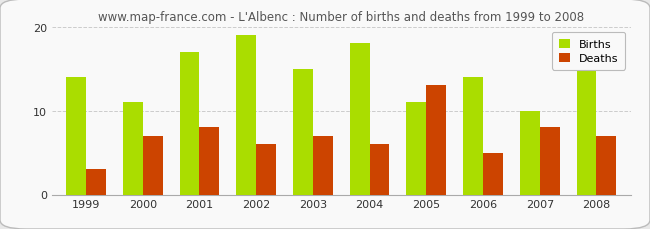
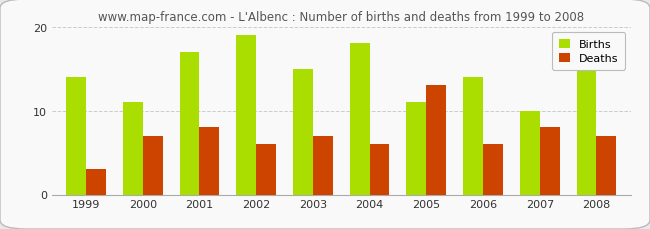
Deaths/2006: 5 -> 6
